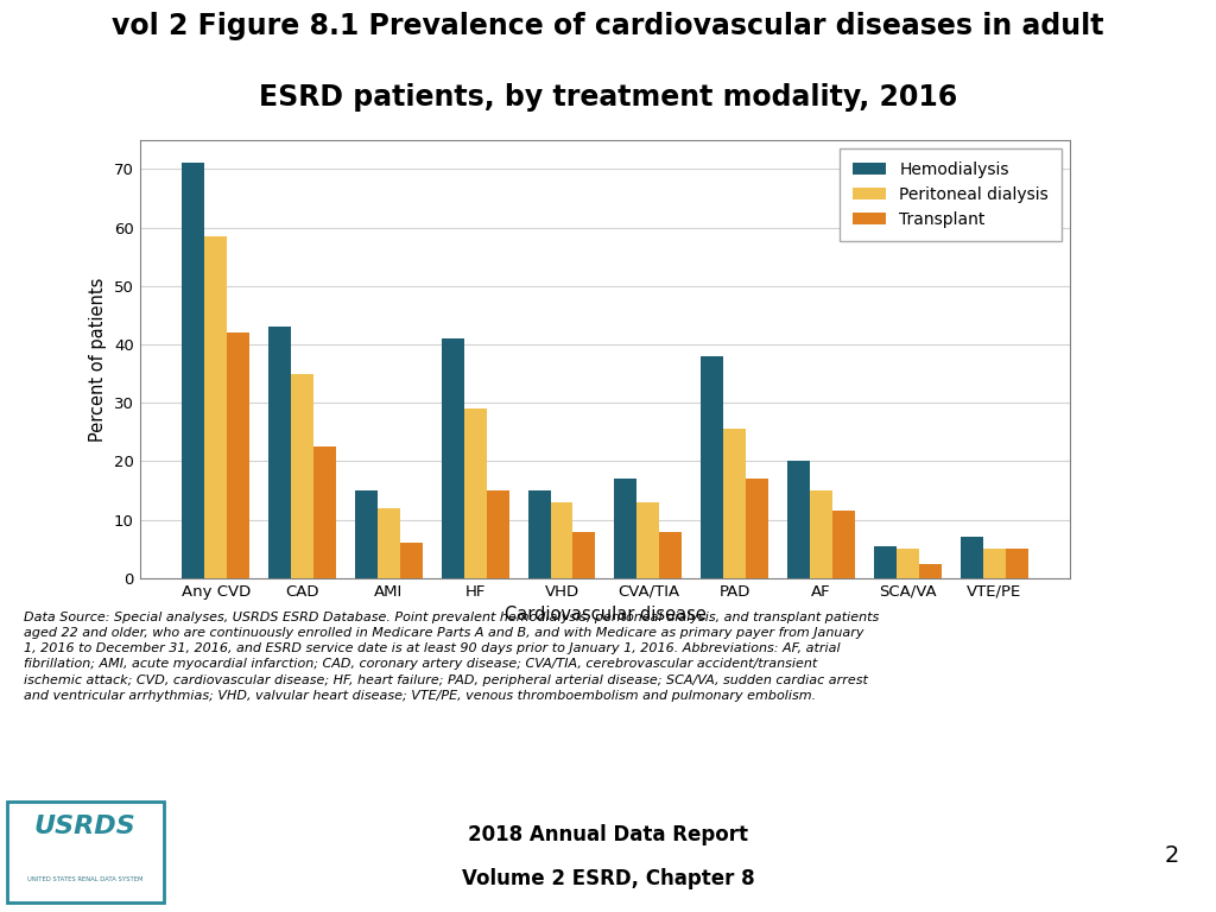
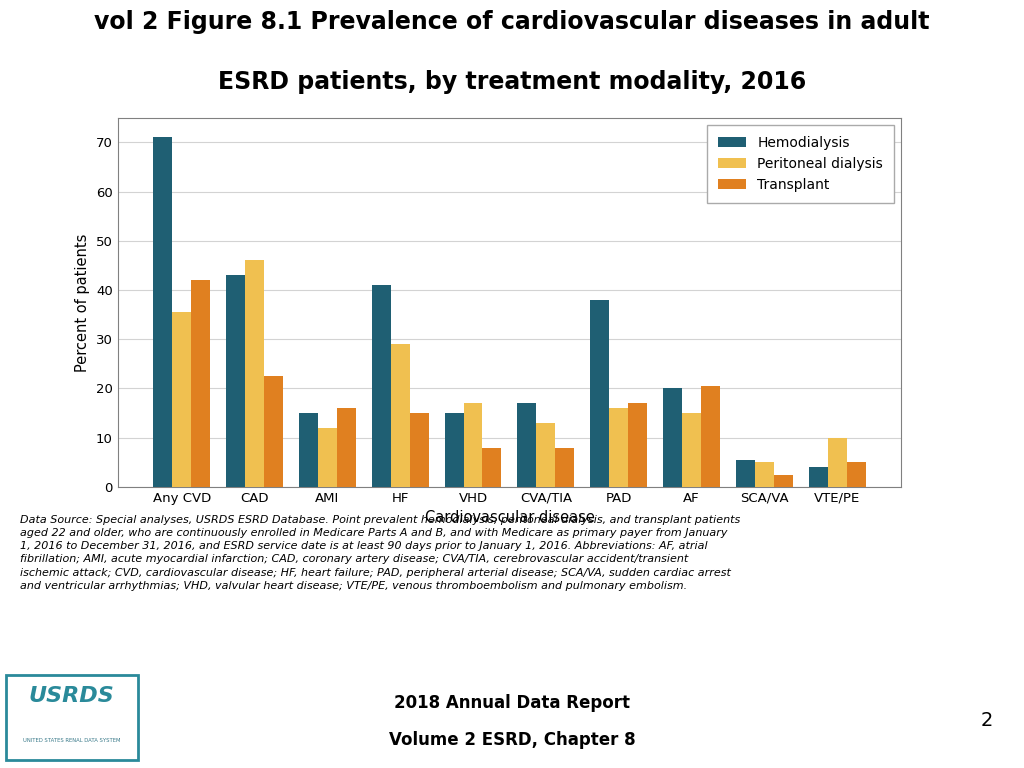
Peritoneal dialysis/Any CVD: 58.5 -> 35.5
Peritoneal dialysis/CAD: 35.0 -> 46.0
Transplant/AMI: 6.0 -> 16.0
Peritoneal dialysis/VHD: 13.0 -> 17.0
Peritoneal dialysis/PAD: 25.5 -> 16.0
Transplant/AF: 11.5 -> 20.5
Hemodialysis/VTE/PE: 7.0 -> 4.0
Peritoneal dialysis/VTE/PE: 5.0 -> 10.0
